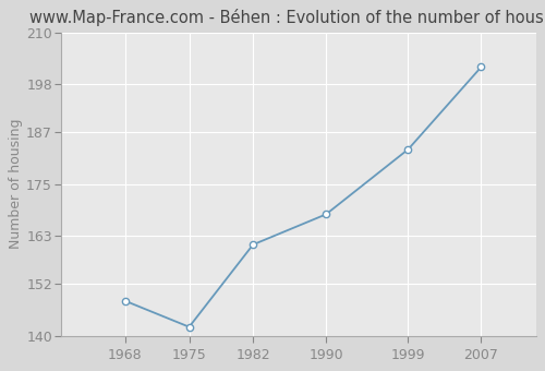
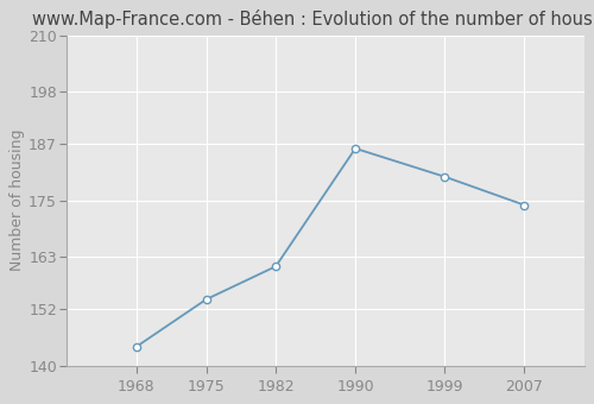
1968: 148 -> 144
1975: 142 -> 154
1990: 168 -> 186
1999: 183 -> 180
2007: 202 -> 174
